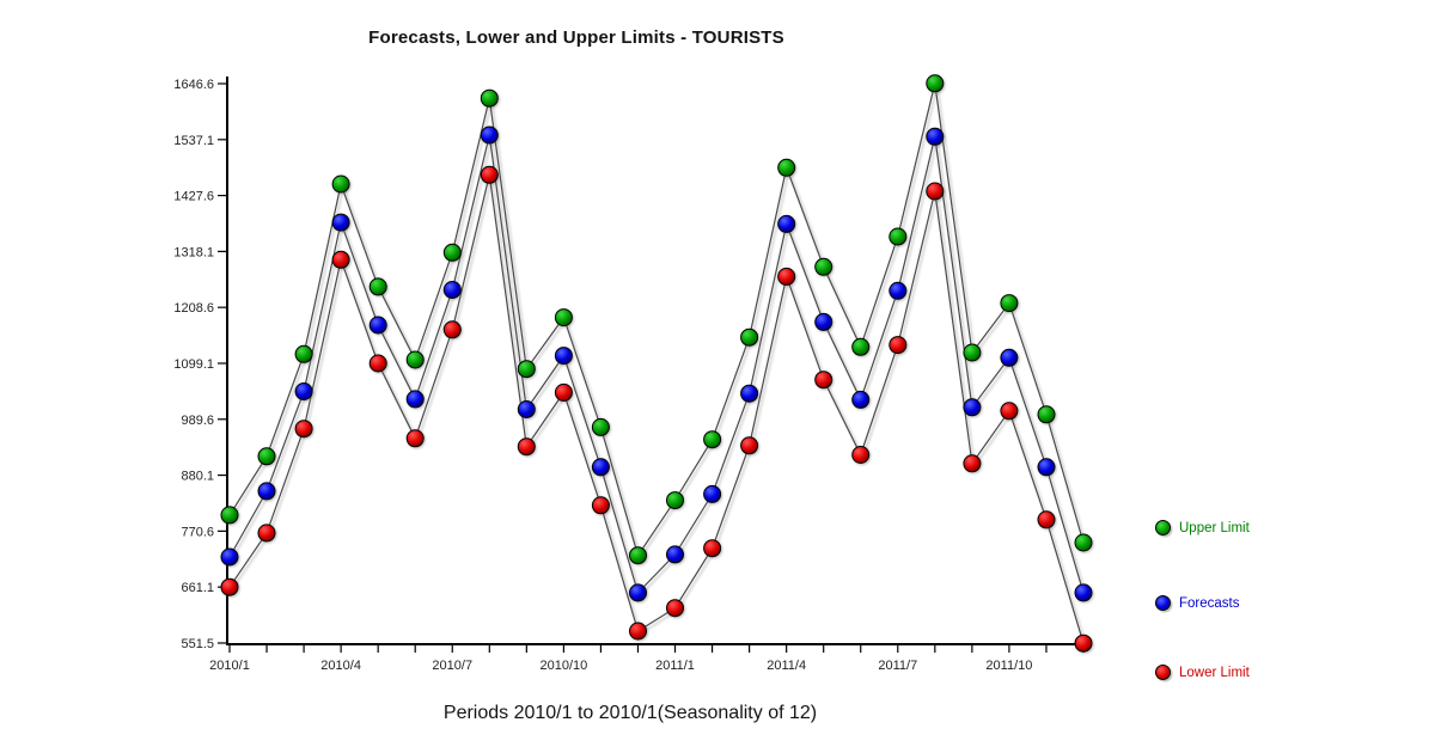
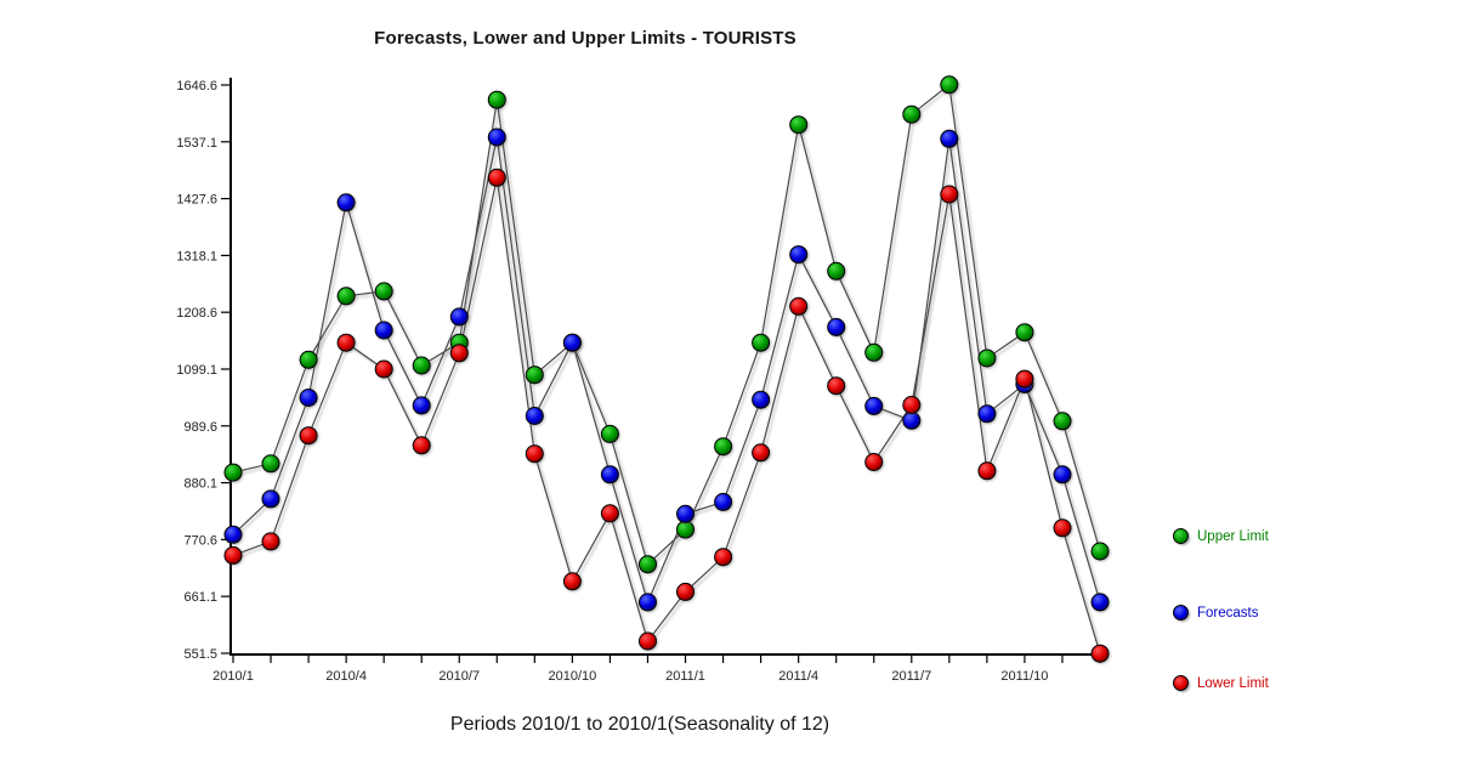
Upper Limit/2010/1: 800 -> 900
Forecasts/2010/1: 720 -> 780
Lower Limit/2010/1: 660 -> 740
Upper Limit/2010/4: 1450 -> 1240
Forecasts/2010/4: 1380 -> 1420
Lower Limit/2010/4: 1300 -> 1150
Upper Limit/2010/7: 1320 -> 1150
Forecasts/2010/7: 1240 -> 1200
Lower Limit/2010/7: 1160 -> 1130
Upper Limit/2010/10: 1190 -> 1150
Forecasts/2010/10: 1110 -> 1150
Lower Limit/2010/10: 1040 -> 690
Upper Limit/2011/1: 830 -> 790
Forecasts/2011/1: 720 -> 820
Lower Limit/2011/1: 620 -> 670
Upper Limit/2011/4: 1480 -> 1570
Forecasts/2011/4: 1370 -> 1320
Lower Limit/2011/4: 1270 -> 1220
Upper Limit/2011/7: 1350 -> 1590
Forecasts/2011/7: 1240 -> 1000
Lower Limit/2011/7: 1140 -> 1030
Upper Limit/2011/10: 1220 -> 1170
Forecasts/2011/10: 1110 -> 1070
Lower Limit/2011/10: 1010 -> 1080
